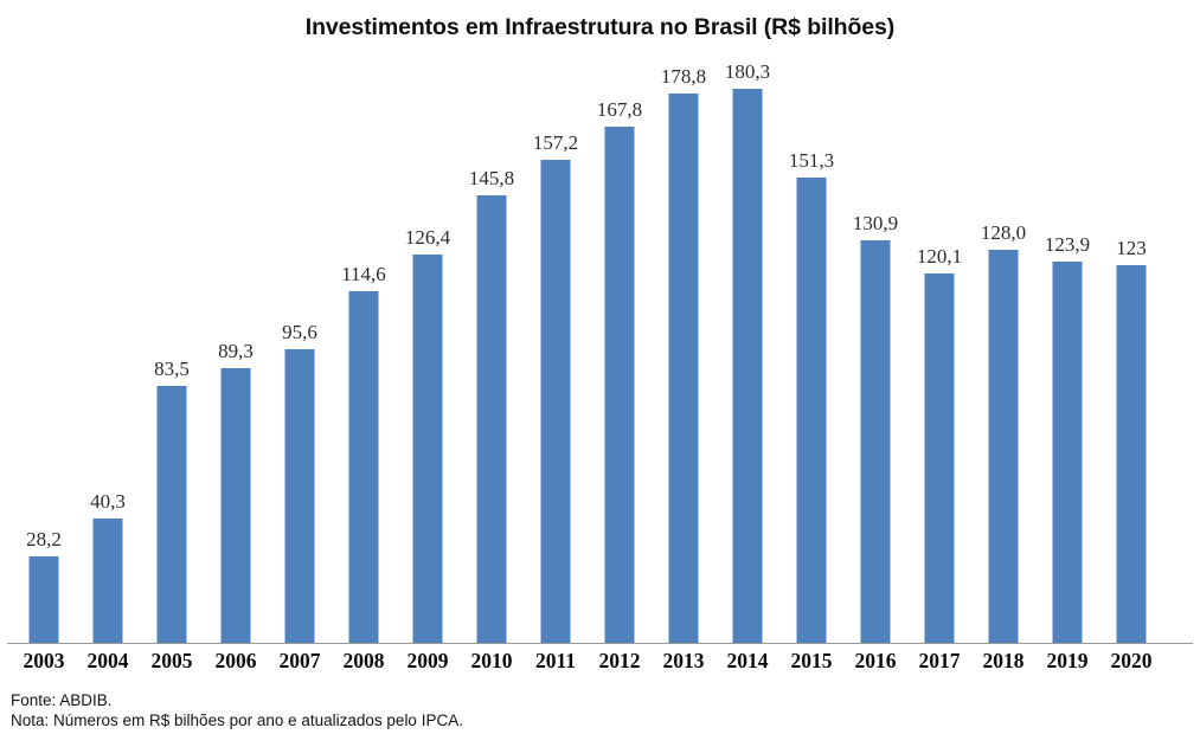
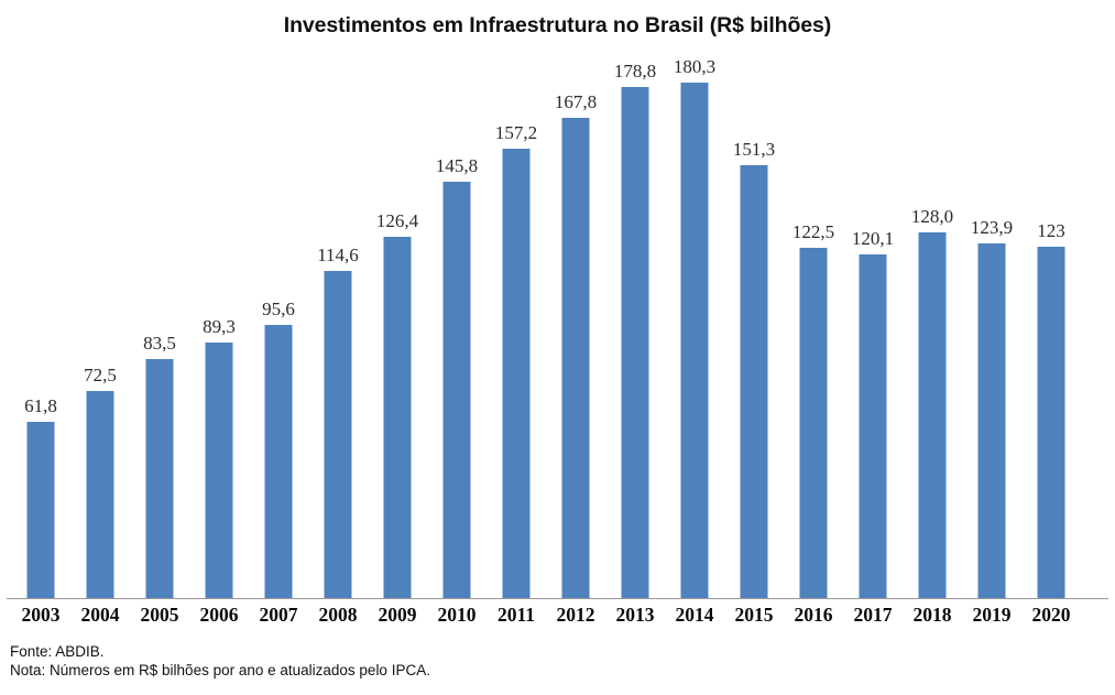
2003: 28,2 -> 61,8
2004: 40,3 -> 72,5
2016: 130,9 -> 122,5
